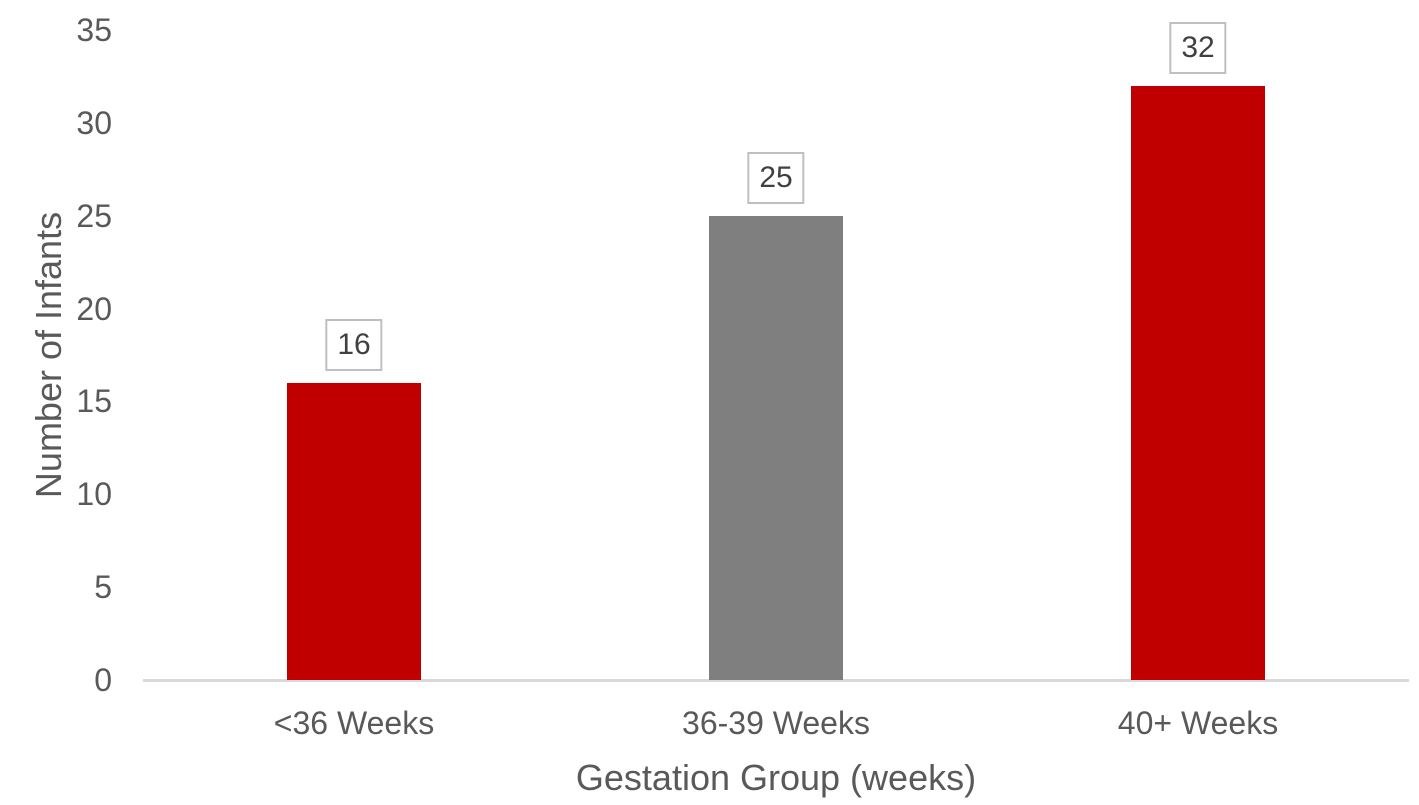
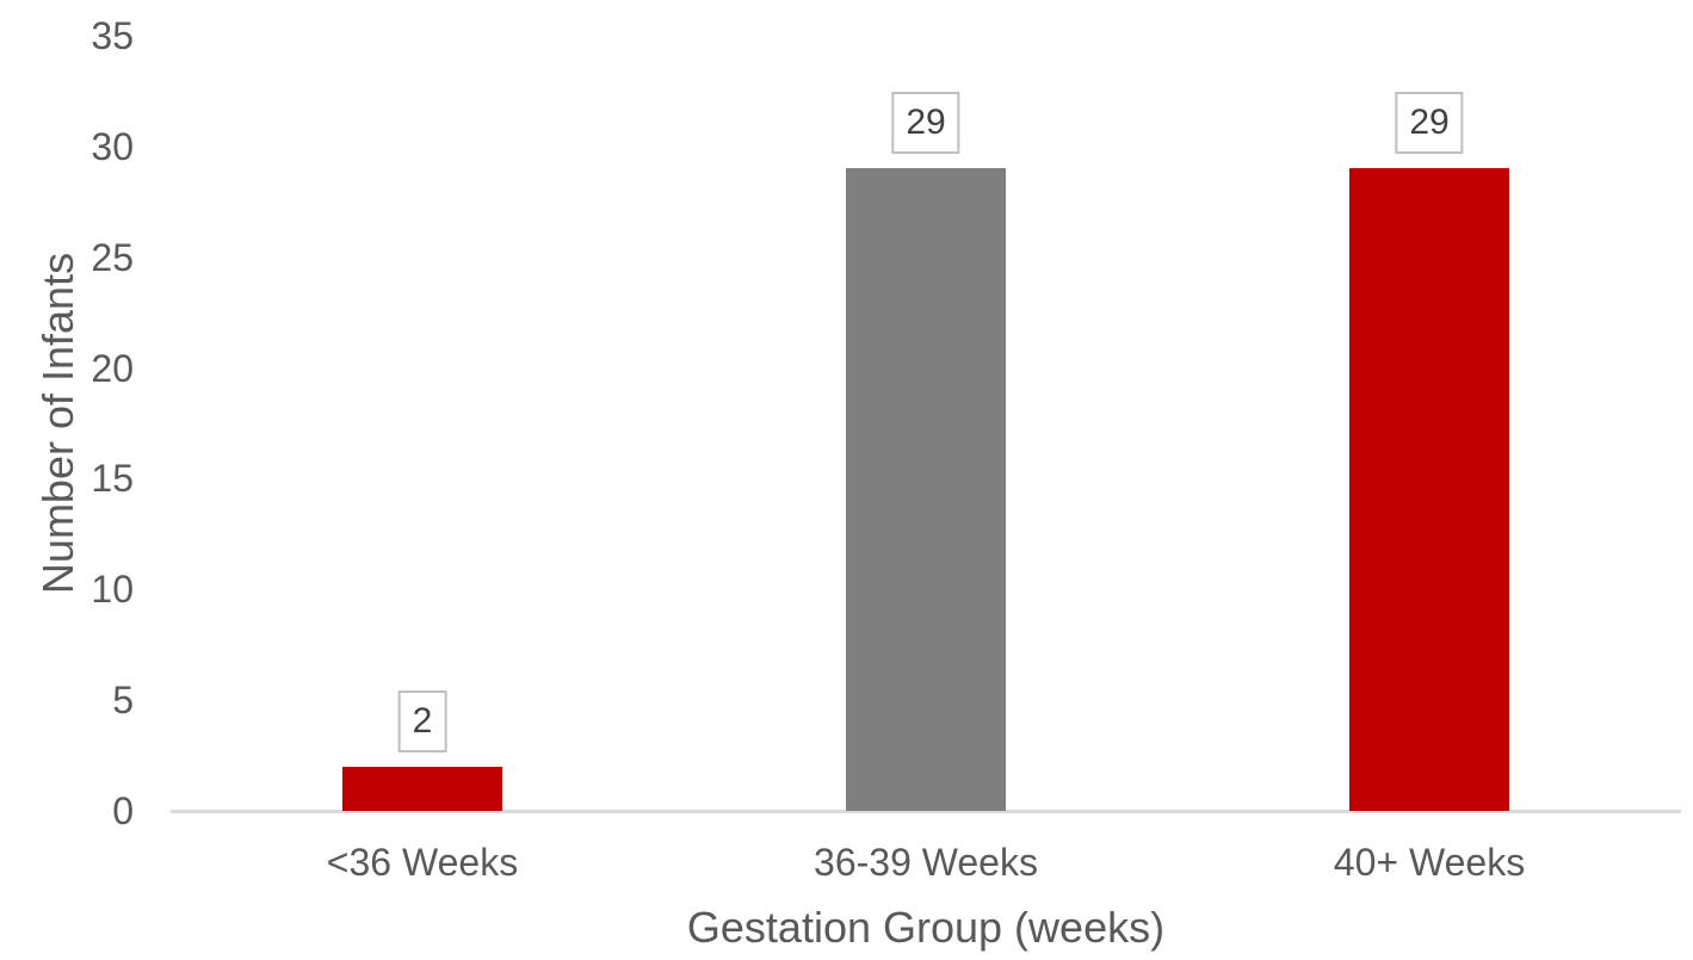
<36 Weeks: 16 -> 2
36-39 Weeks: 25 -> 29
40+ Weeks: 32 -> 29
